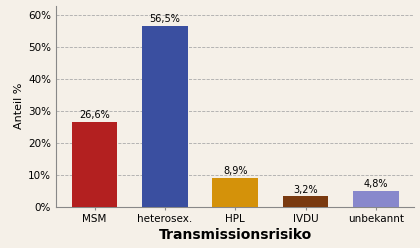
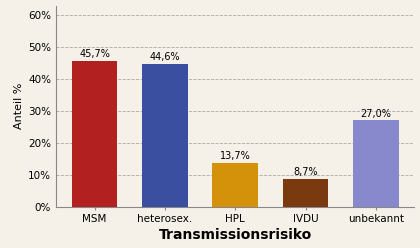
MSM: 26,6% -> 45,7%
heterosex.: 56,5% -> 44,6%
HPL: 8,9% -> 13,7%
IVDU: 3,2% -> 8,7%
unbekannt: 4,8% -> 27,0%
